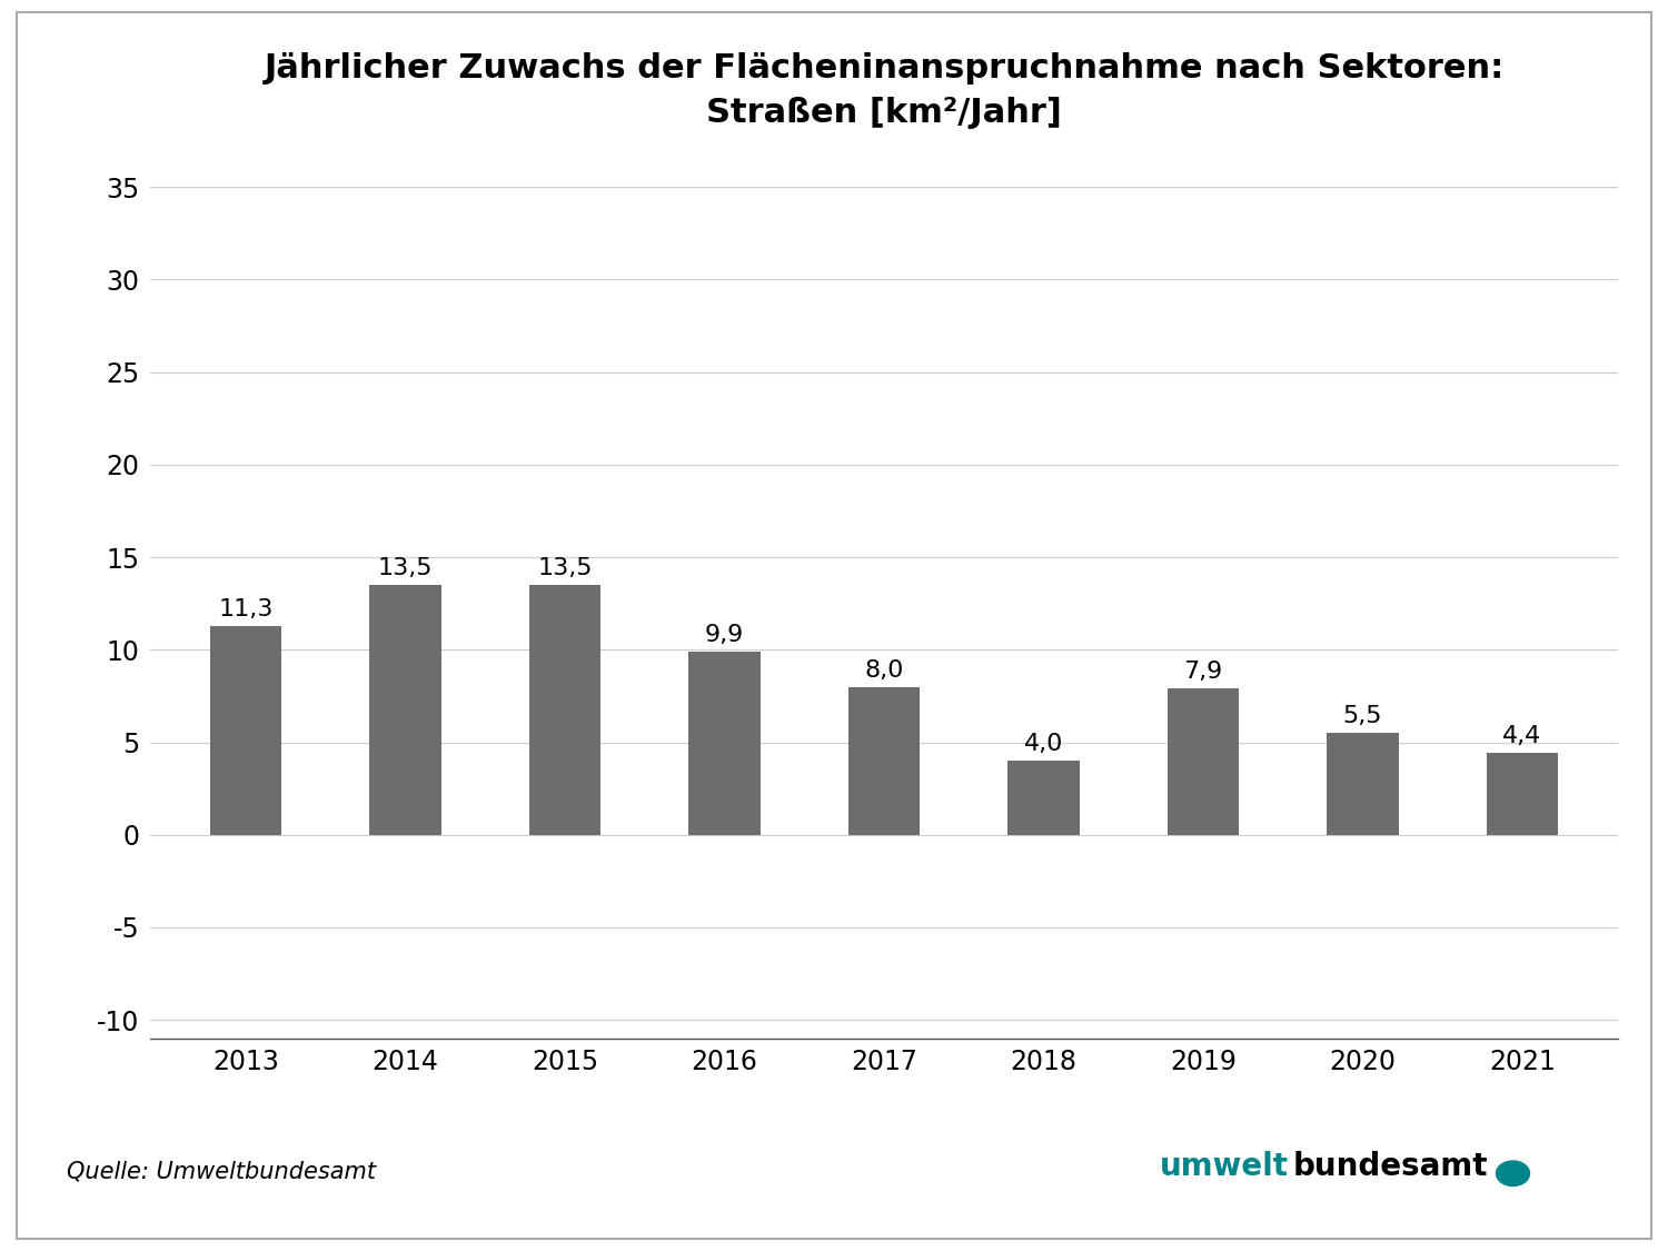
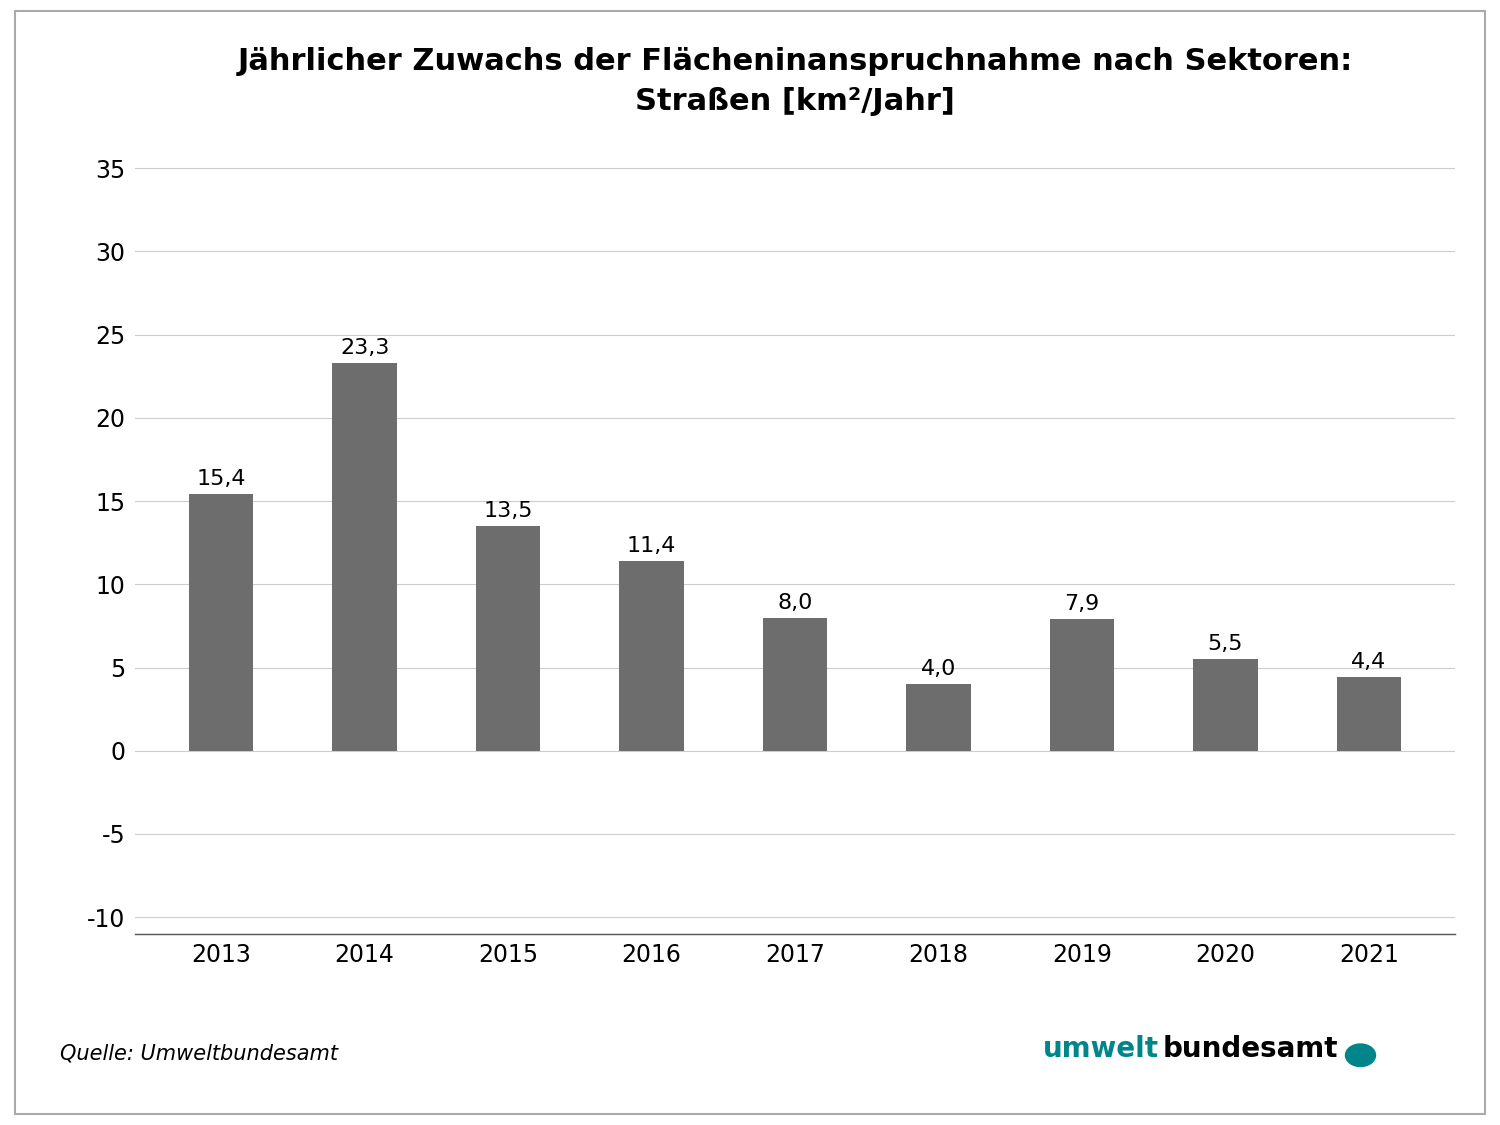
2013: 11,3 -> 15,4
2014: 13,5 -> 23,3
2016: 9,9 -> 11,4
